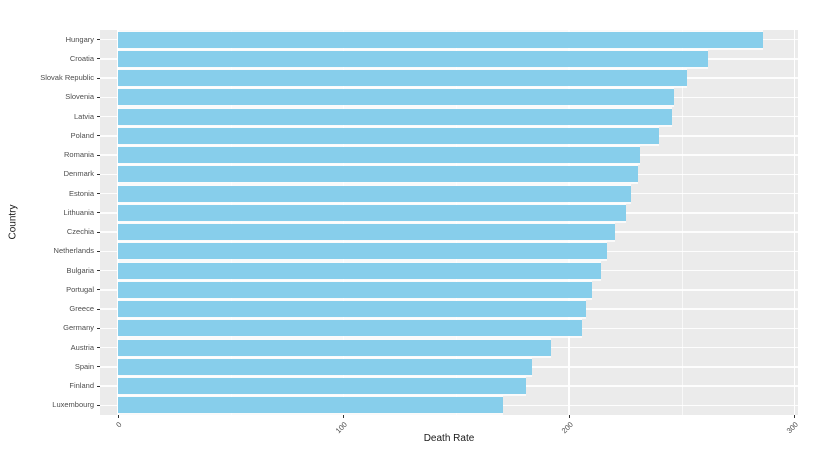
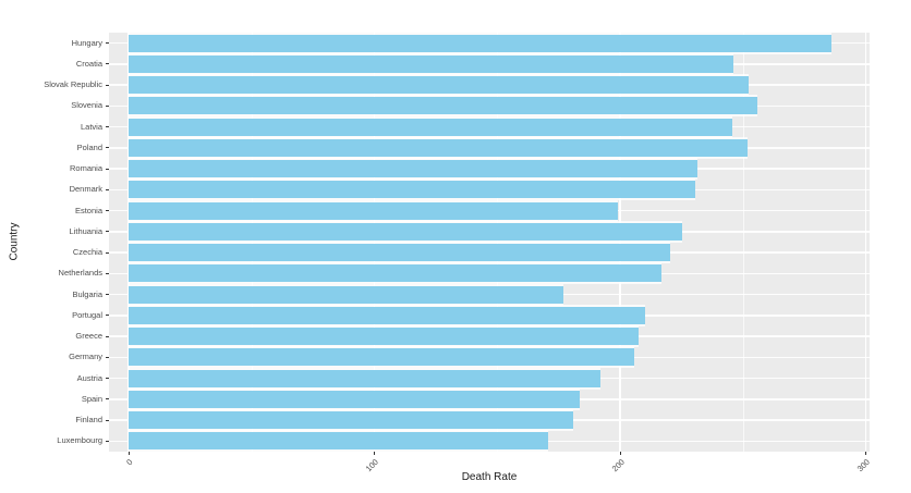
Croatia: 262 -> 246
Slovenia: 246 -> 256
Poland: 240 -> 252
Estonia: 228 -> 199
Bulgaria: 214 -> 177
